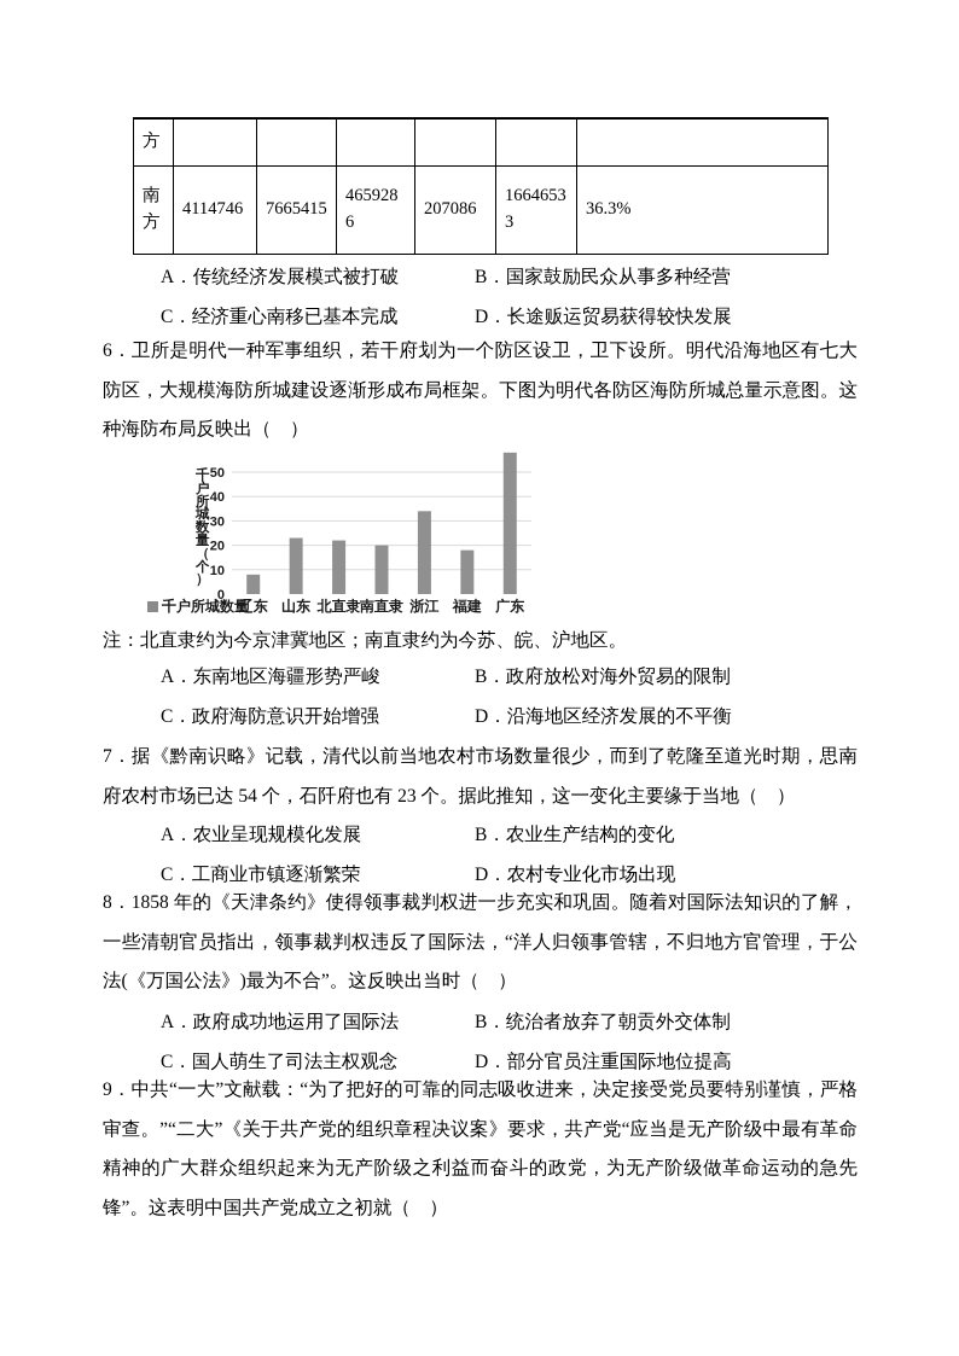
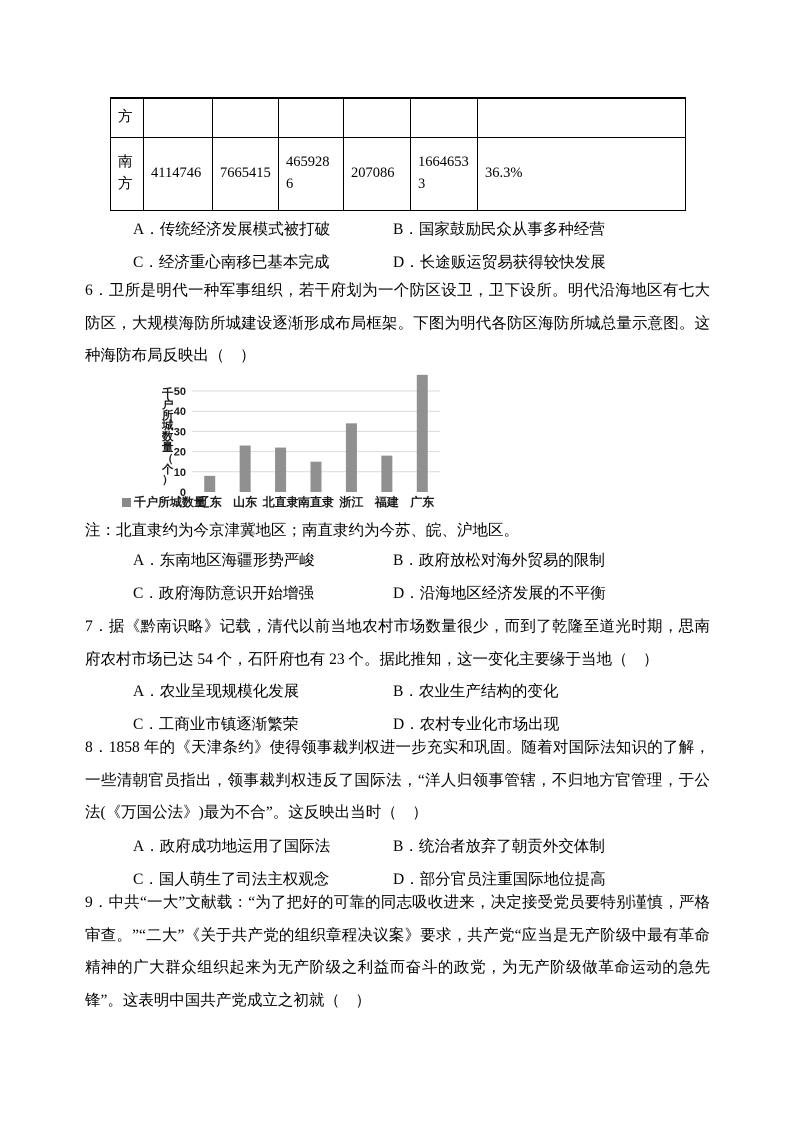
南直隶: 20 -> 15
